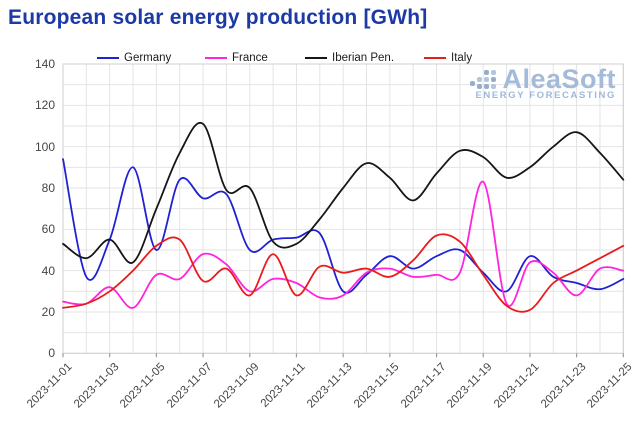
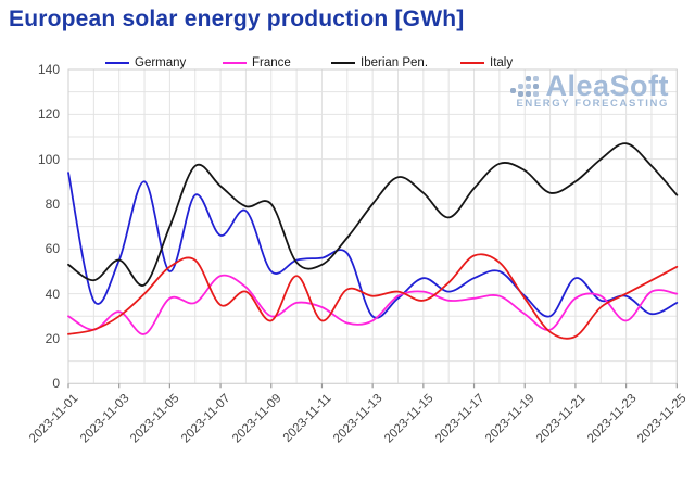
France/2023-11-01: 25 -> 30
Germany/2023-11-07: 75 -> 66
Iberian Pen./2023-11-07: 111 -> 88
France/2023-11-19: 83 -> 31
France/2023-11-21: 44 -> 38
Germany/2023-11-23: 34 -> 39
